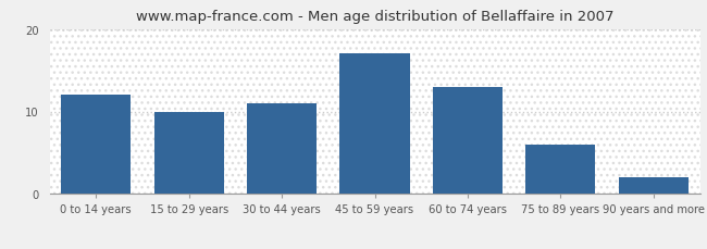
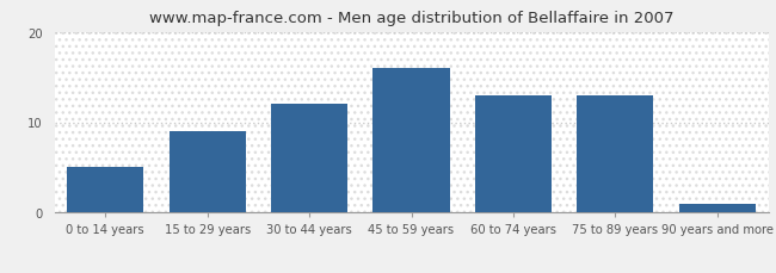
0 to 14 years: 12 -> 5
15 to 29 years: 10 -> 9
30 to 44 years: 11 -> 12
45 to 59 years: 17 -> 16
75 to 89 years: 6 -> 13
90 years and more: 2 -> 1
